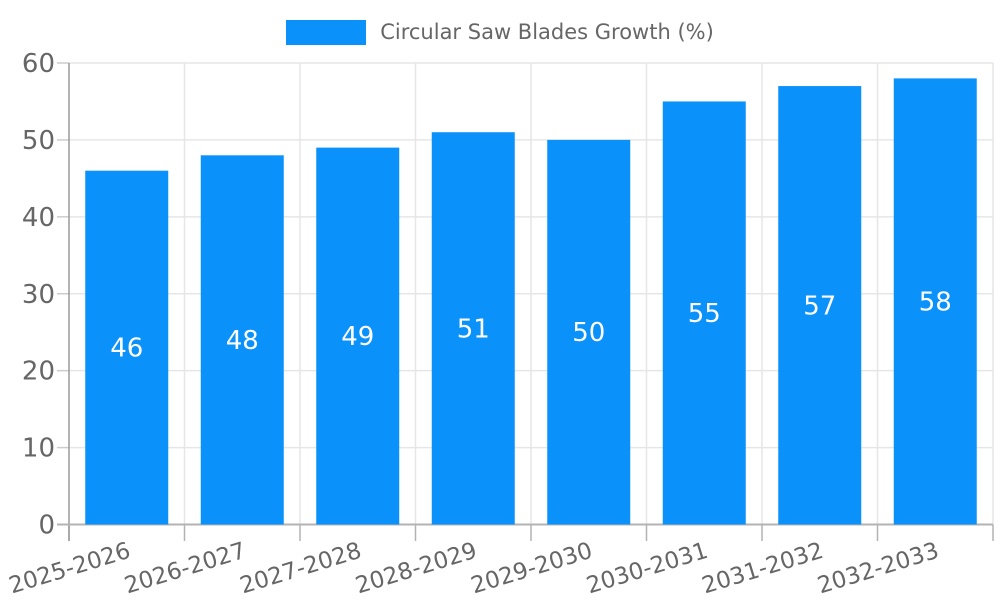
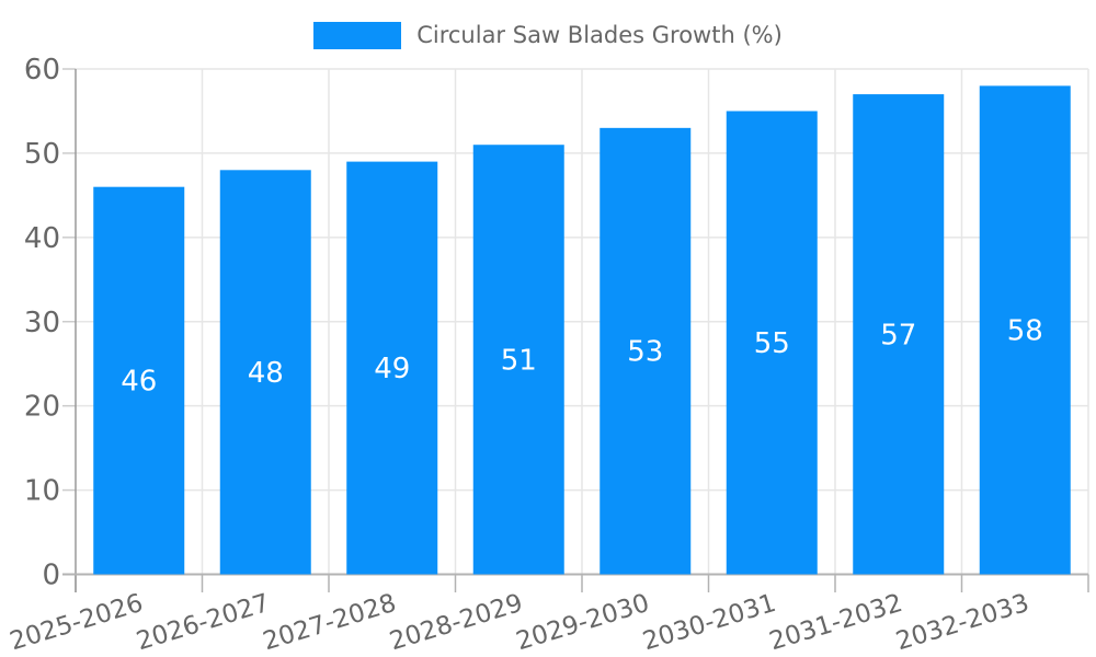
2029-2030: 50 -> 53
